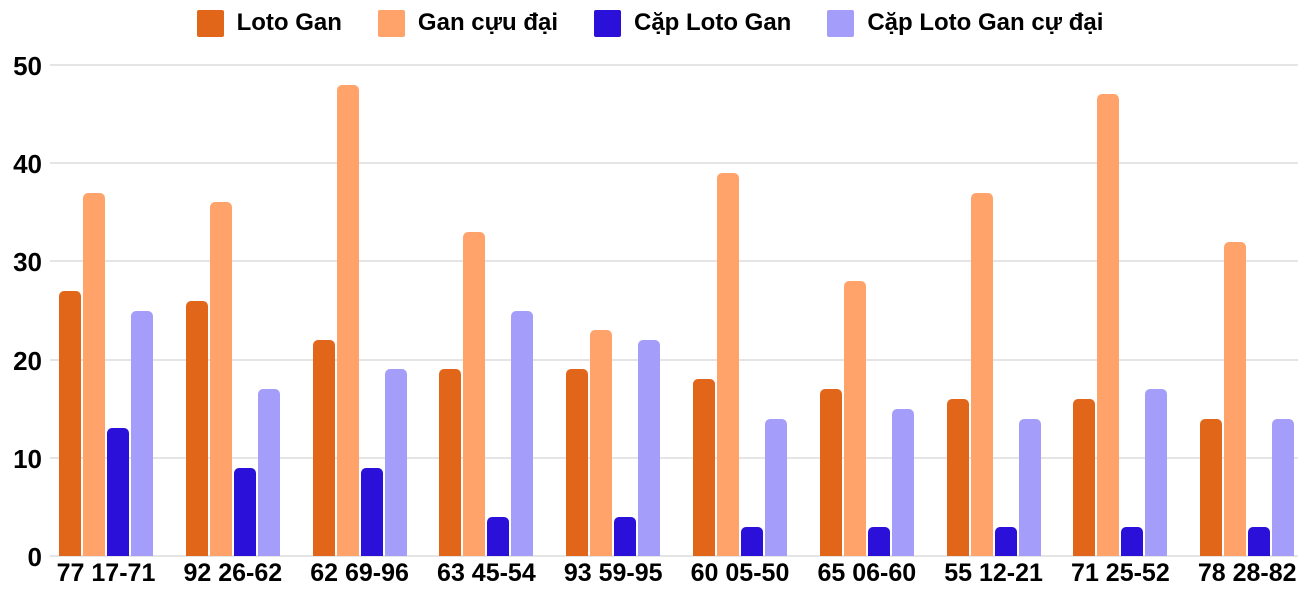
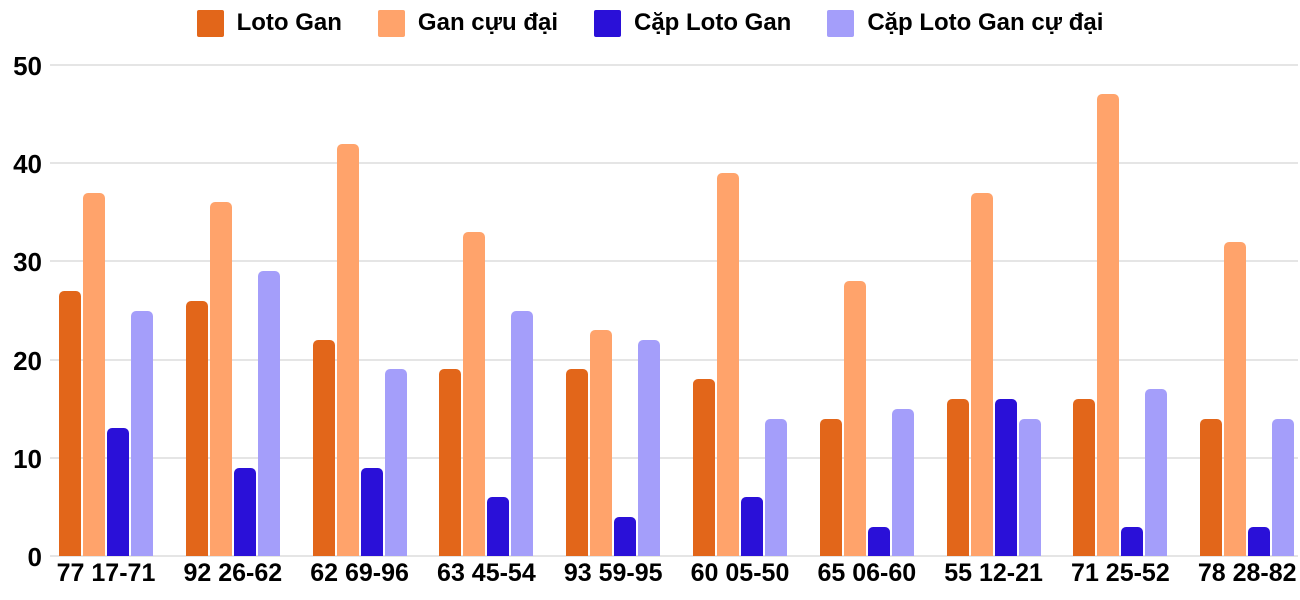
Cặp Loto Gan cự đại/92 26-62: 17 -> 29
Gan cựu đại/62 69-96: 48 -> 42
Cặp Loto Gan/63 45-54: 4 -> 6
Cặp Loto Gan/60 05-50: 3 -> 6
Loto Gan/65 06-60: 17 -> 14
Cặp Loto Gan/55 12-21: 3 -> 16
